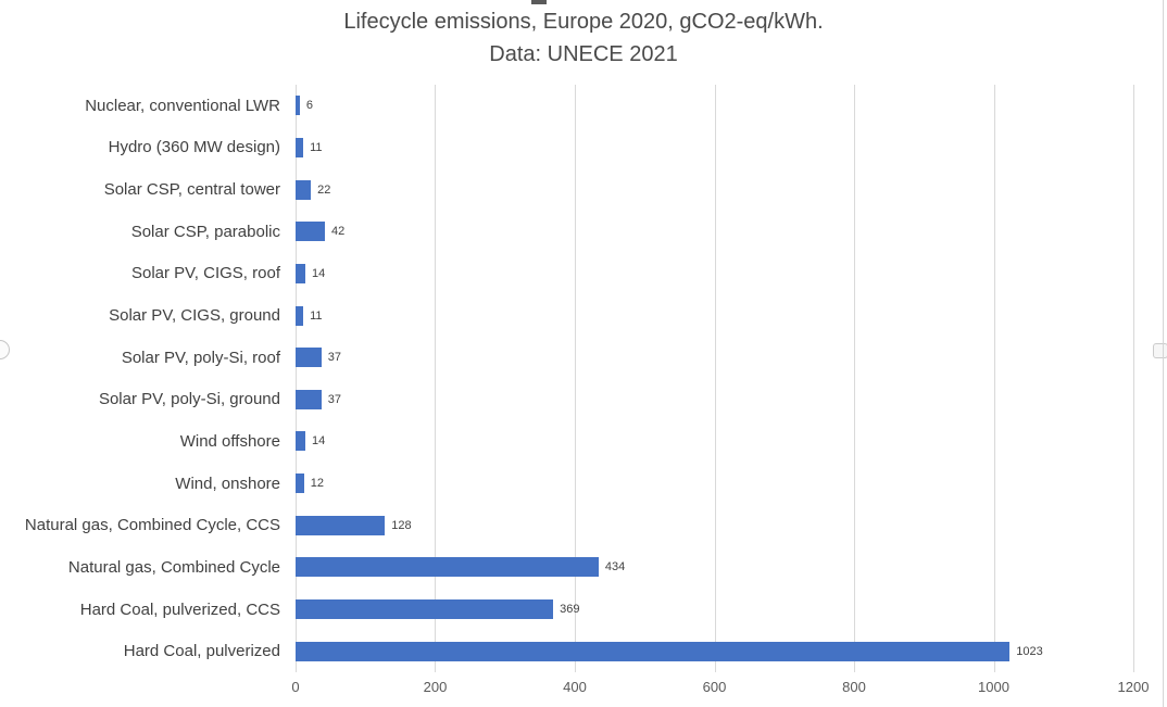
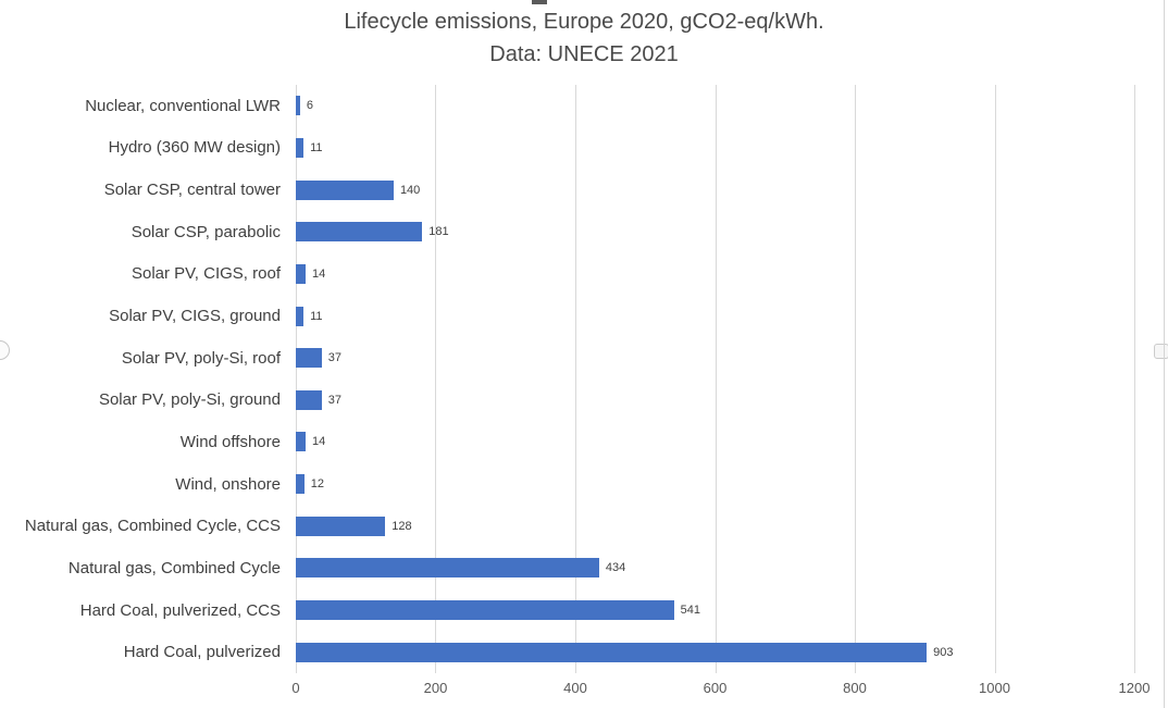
Solar CSP, central tower: 22 -> 140
Solar CSP, parabolic: 42 -> 181
Hard Coal, pulverized, CCS: 369 -> 541
Hard Coal, pulverized: 1023 -> 903
